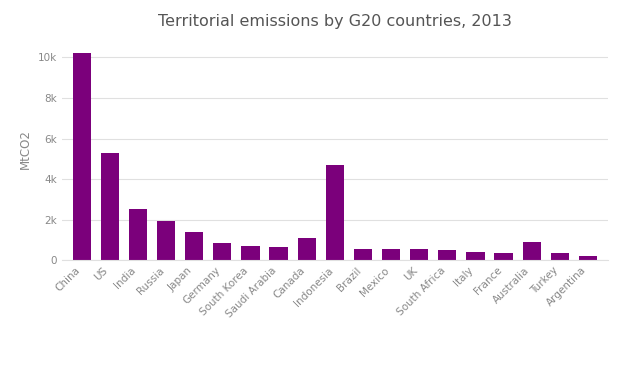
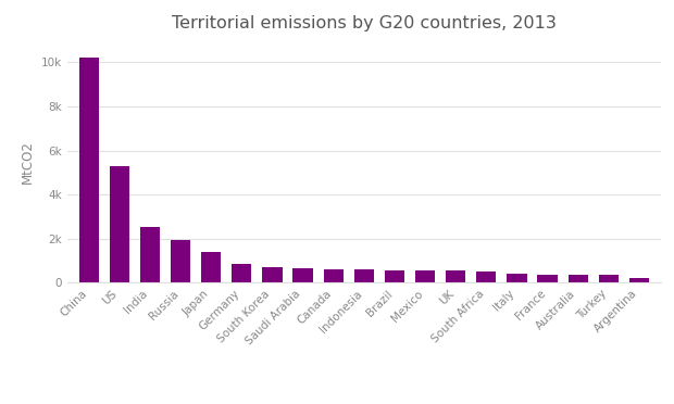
Canada: 1.10k -> 0.63k
Indonesia: 4.70k -> 0.60k
Australia: 0.90k -> 0.37k
